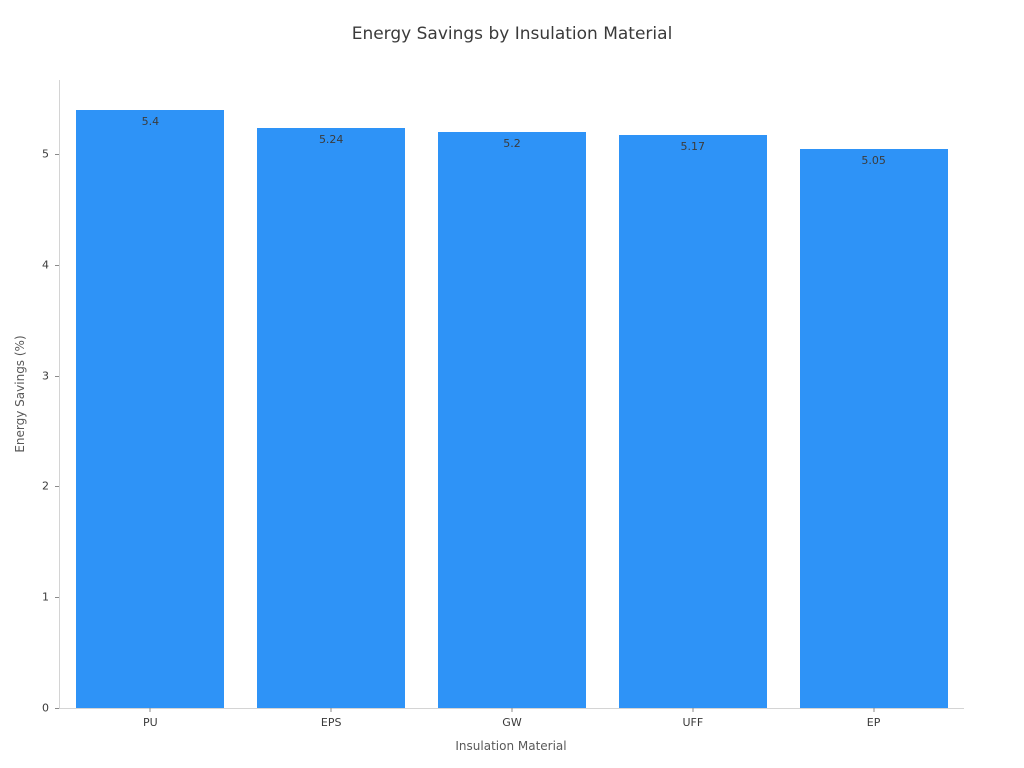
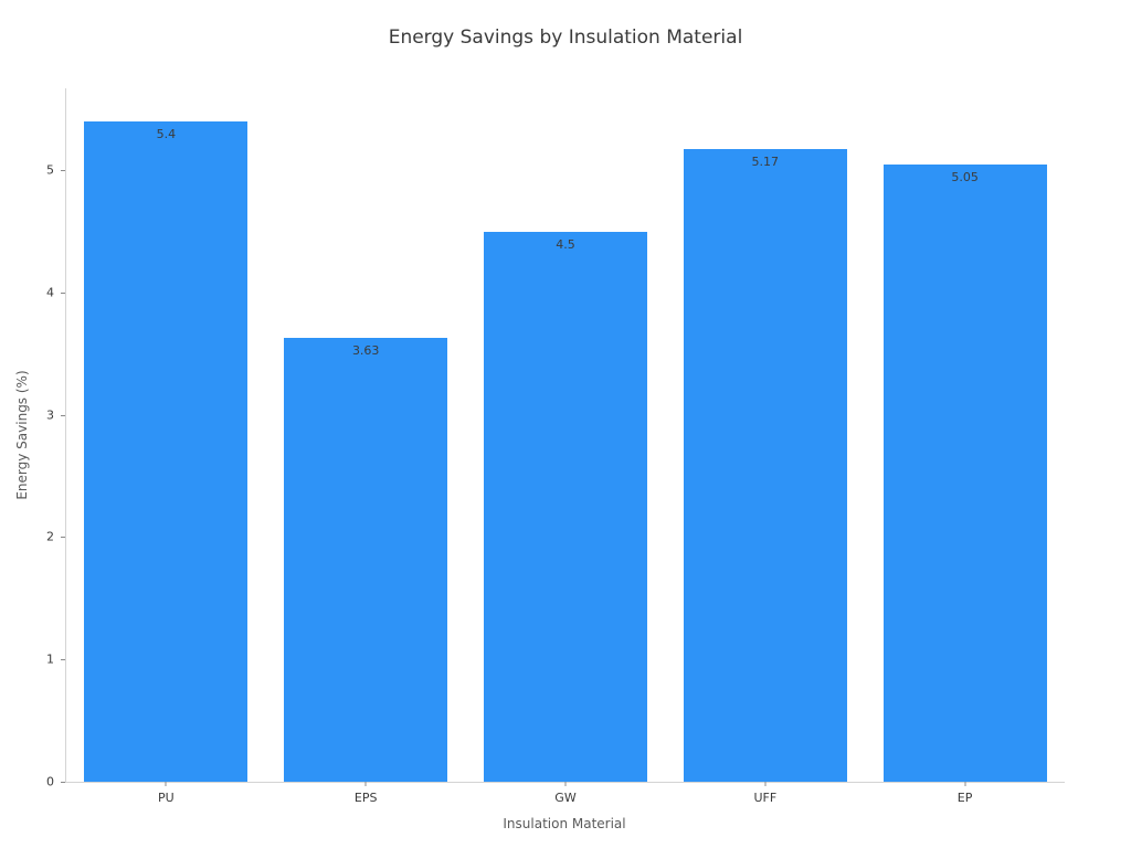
EPS: 5.24 -> 3.63
GW: 5.2 -> 4.5
